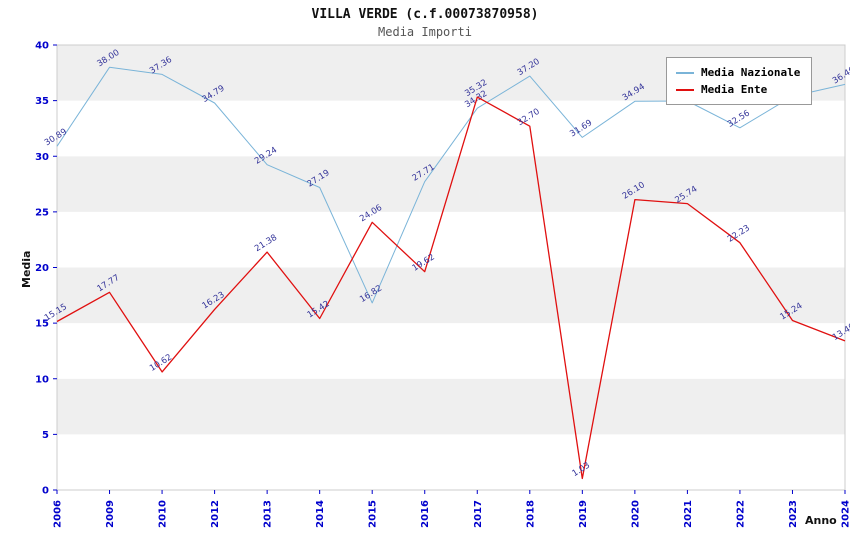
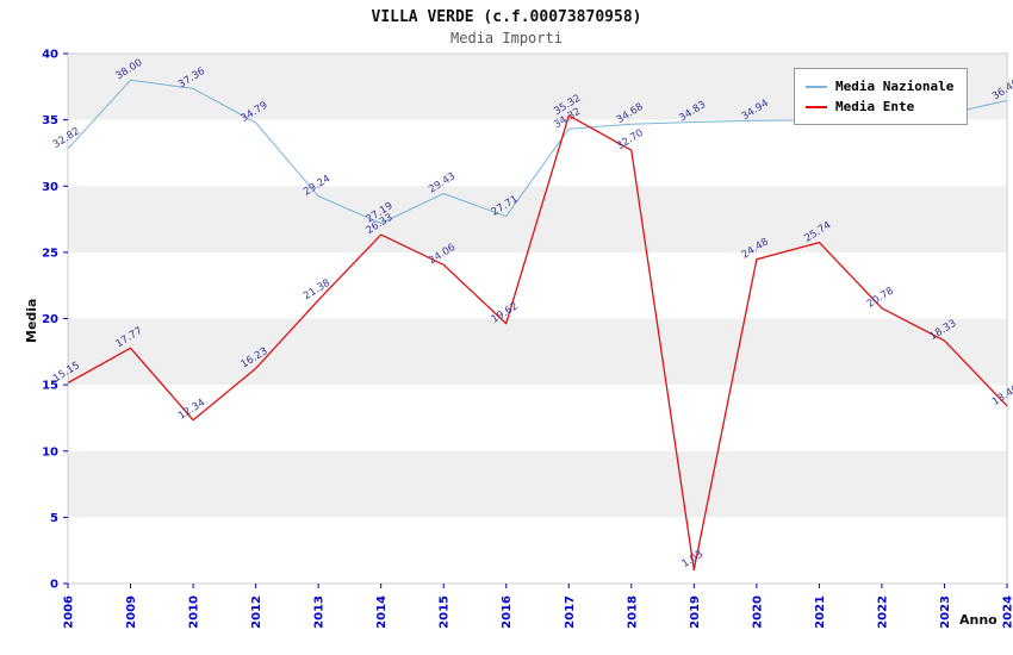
Media Nazionale/2006: 30.89 -> 32.82
Media Ente/2010: 10.62 -> 12.34
Media Ente/2014: 15.42 -> 26.33
Media Nazionale/2015: 16.82 -> 29.43
Media Nazionale/2018: 37.20 -> 34.68
Media Nazionale/2019: 31.69 -> 34.83
Media Ente/2020: 26.10 -> 24.48
Media Nazionale/2022: 32.56 -> 35.00
Media Ente/2022: 22.23 -> 20.78
Media Ente/2023: 15.24 -> 18.33
